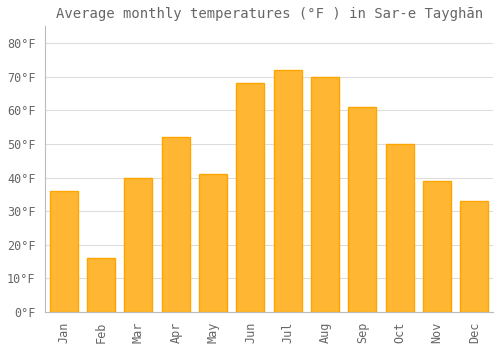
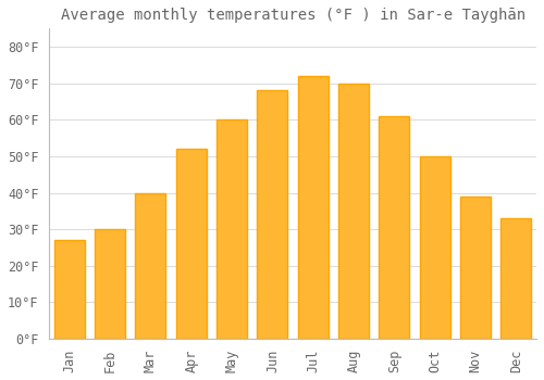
Jan: 36°F -> 27°F
Feb: 16°F -> 30°F
May: 41°F -> 60°F
